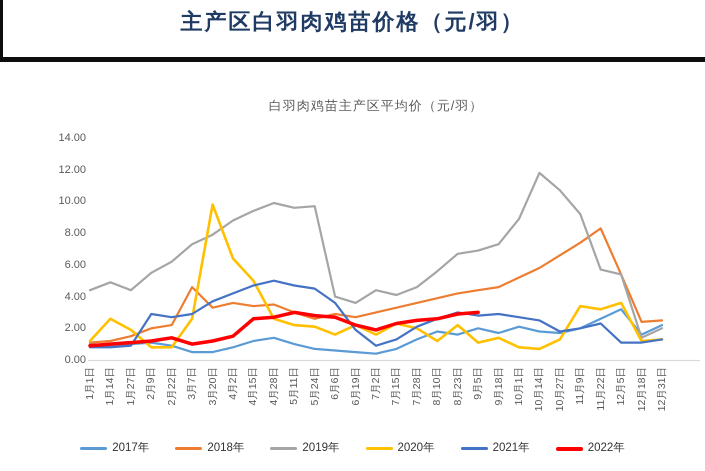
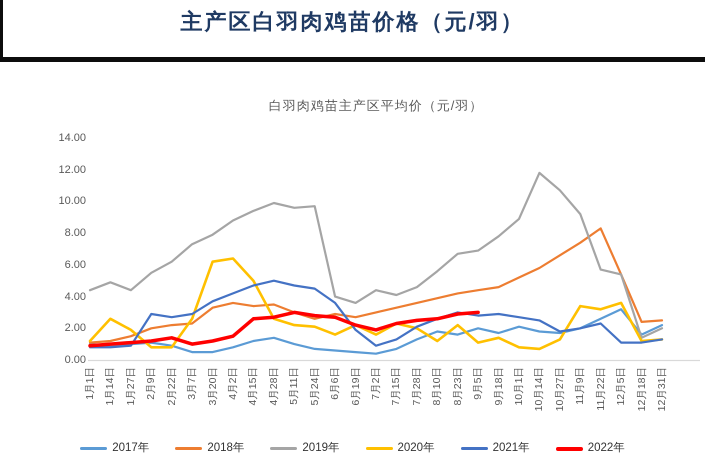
2018年/3月7日: 4.6 -> 2.3
2020年/3月20日: 9.8 -> 6.2
2019年/9月18日: 7.3 -> 7.8
